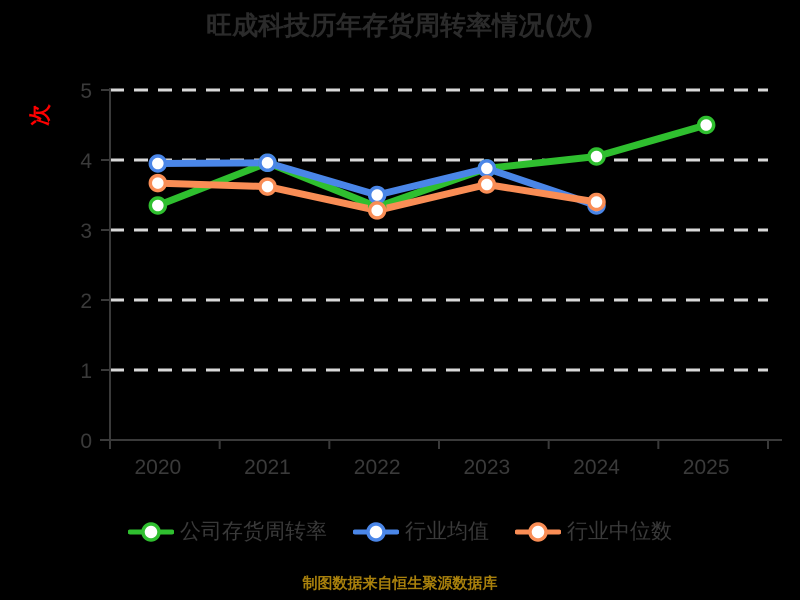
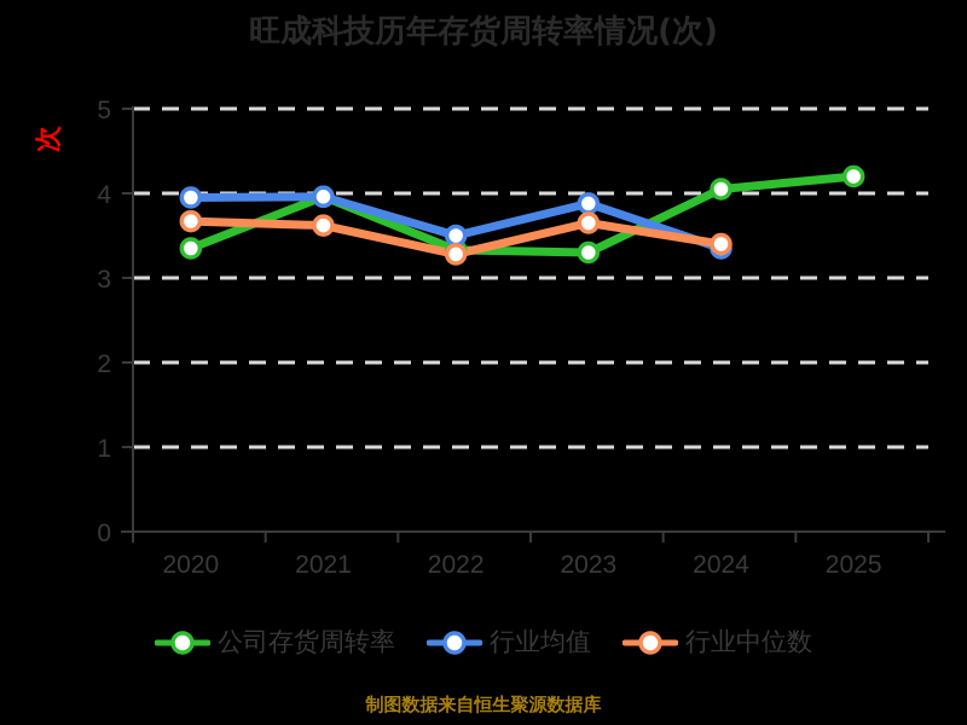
公司存货周转率/2023: 3.9 -> 3.3
公司存货周转率/2025: 4.5 -> 4.2
